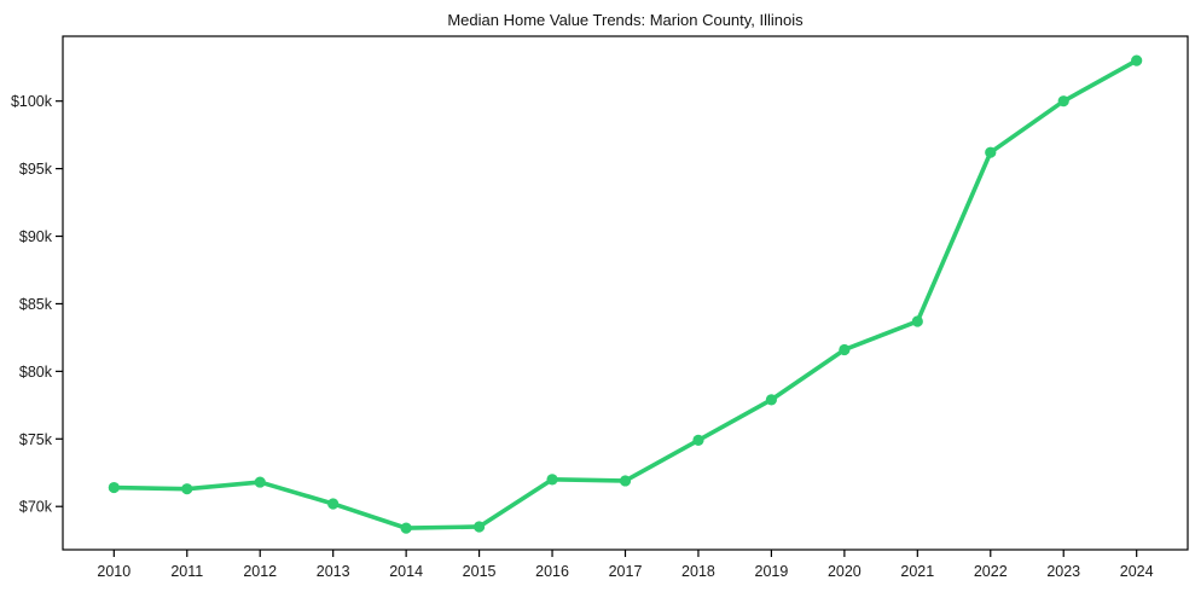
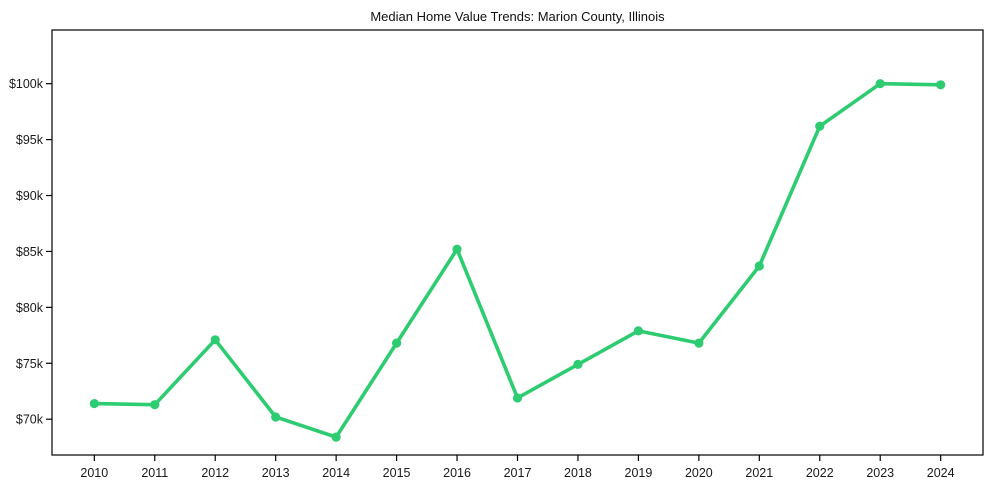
2012: $71.8k -> $77.1k
2015: $68.5k -> $76.8k
2016: $72.0k -> $85.2k
2020: $81.6k -> $76.8k
2024: $103.0k -> $99.9k
